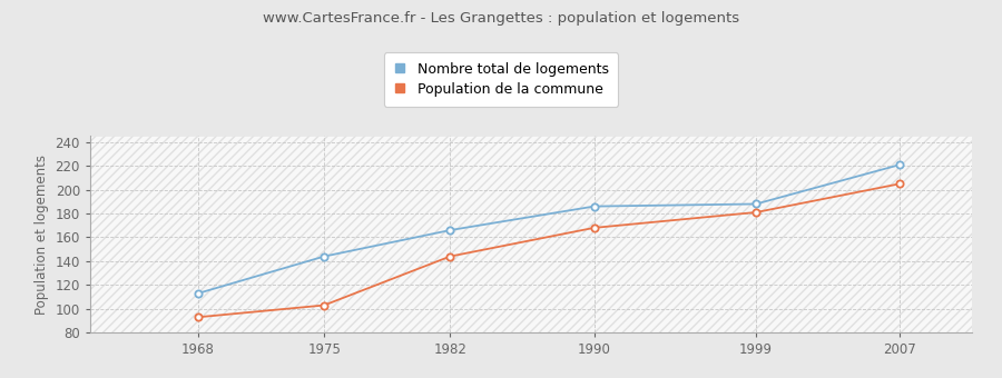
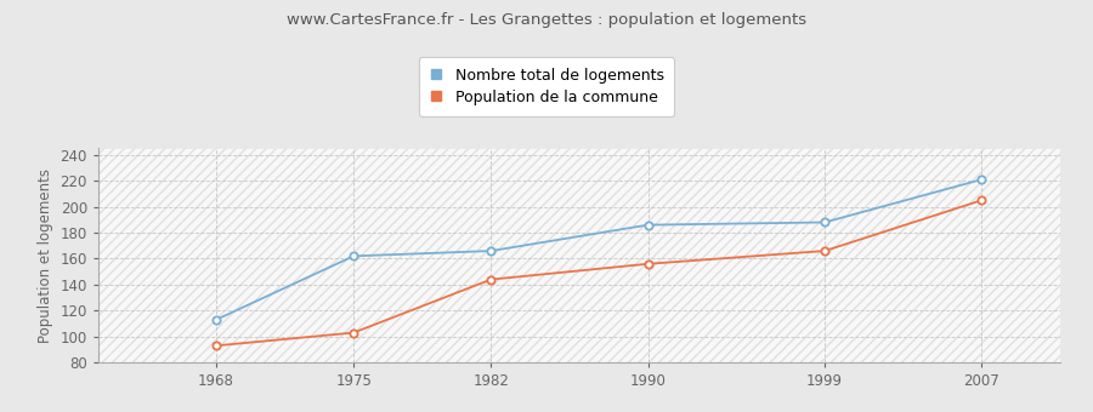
Nombre total de logements/1975: 144 -> 162
Population de la commune/1990: 168 -> 156
Population de la commune/1999: 181 -> 166
